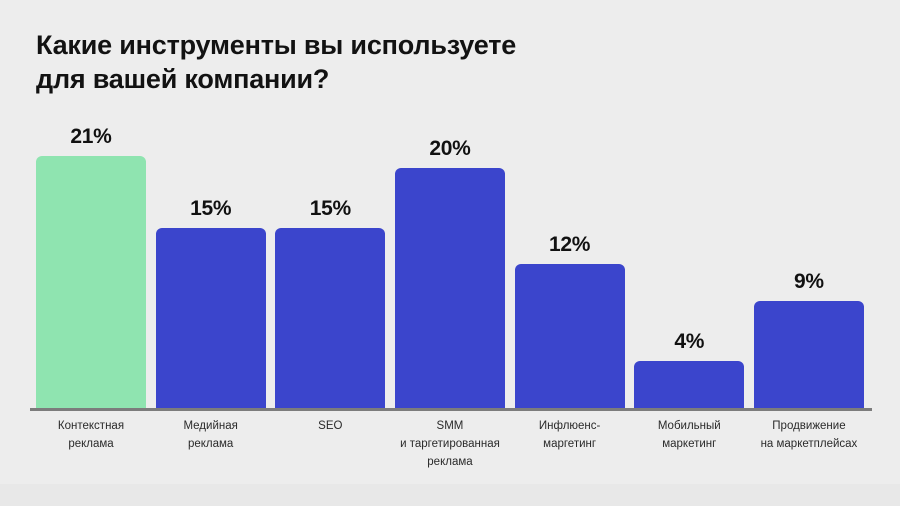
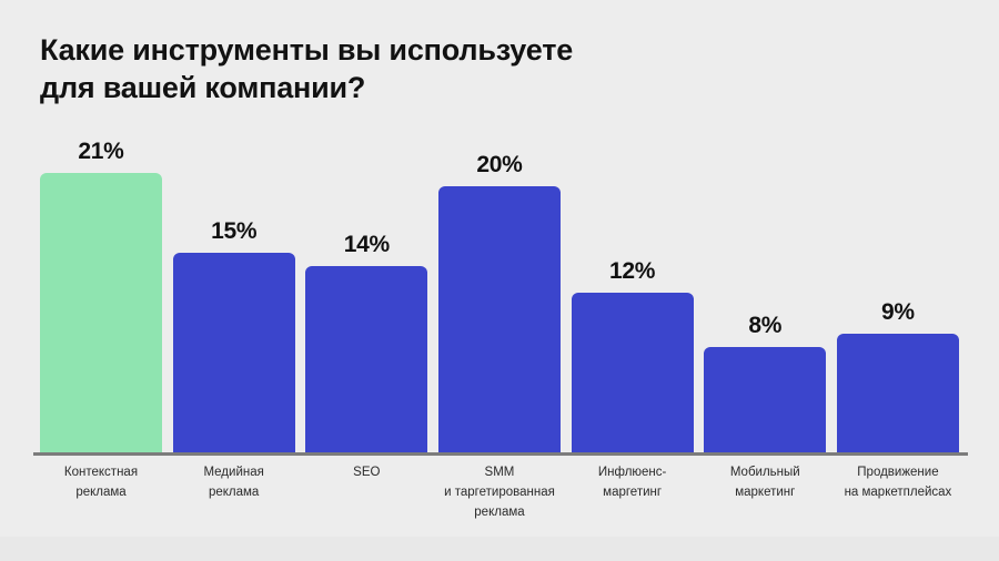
SEO: 15% -> 14%
Мобильный маркетинг: 4% -> 8%
